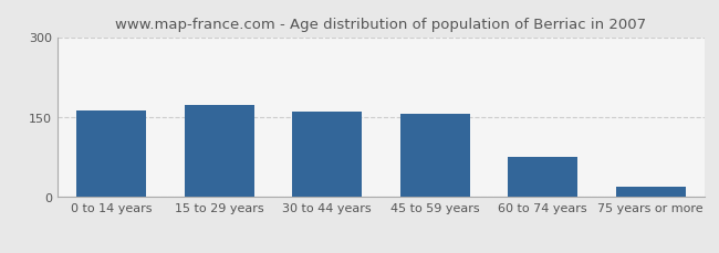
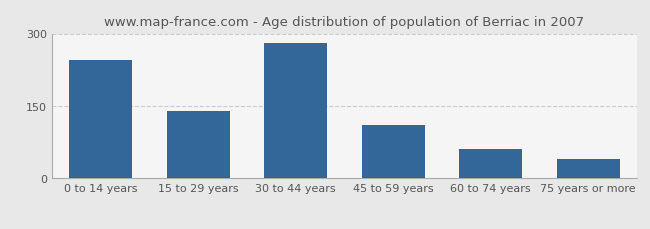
0 to 14 years: 163 -> 245
15 to 29 years: 172 -> 140
30 to 44 years: 160 -> 280
45 to 59 years: 157 -> 110
60 to 74 years: 75 -> 60
75 years or more: 20 -> 40
